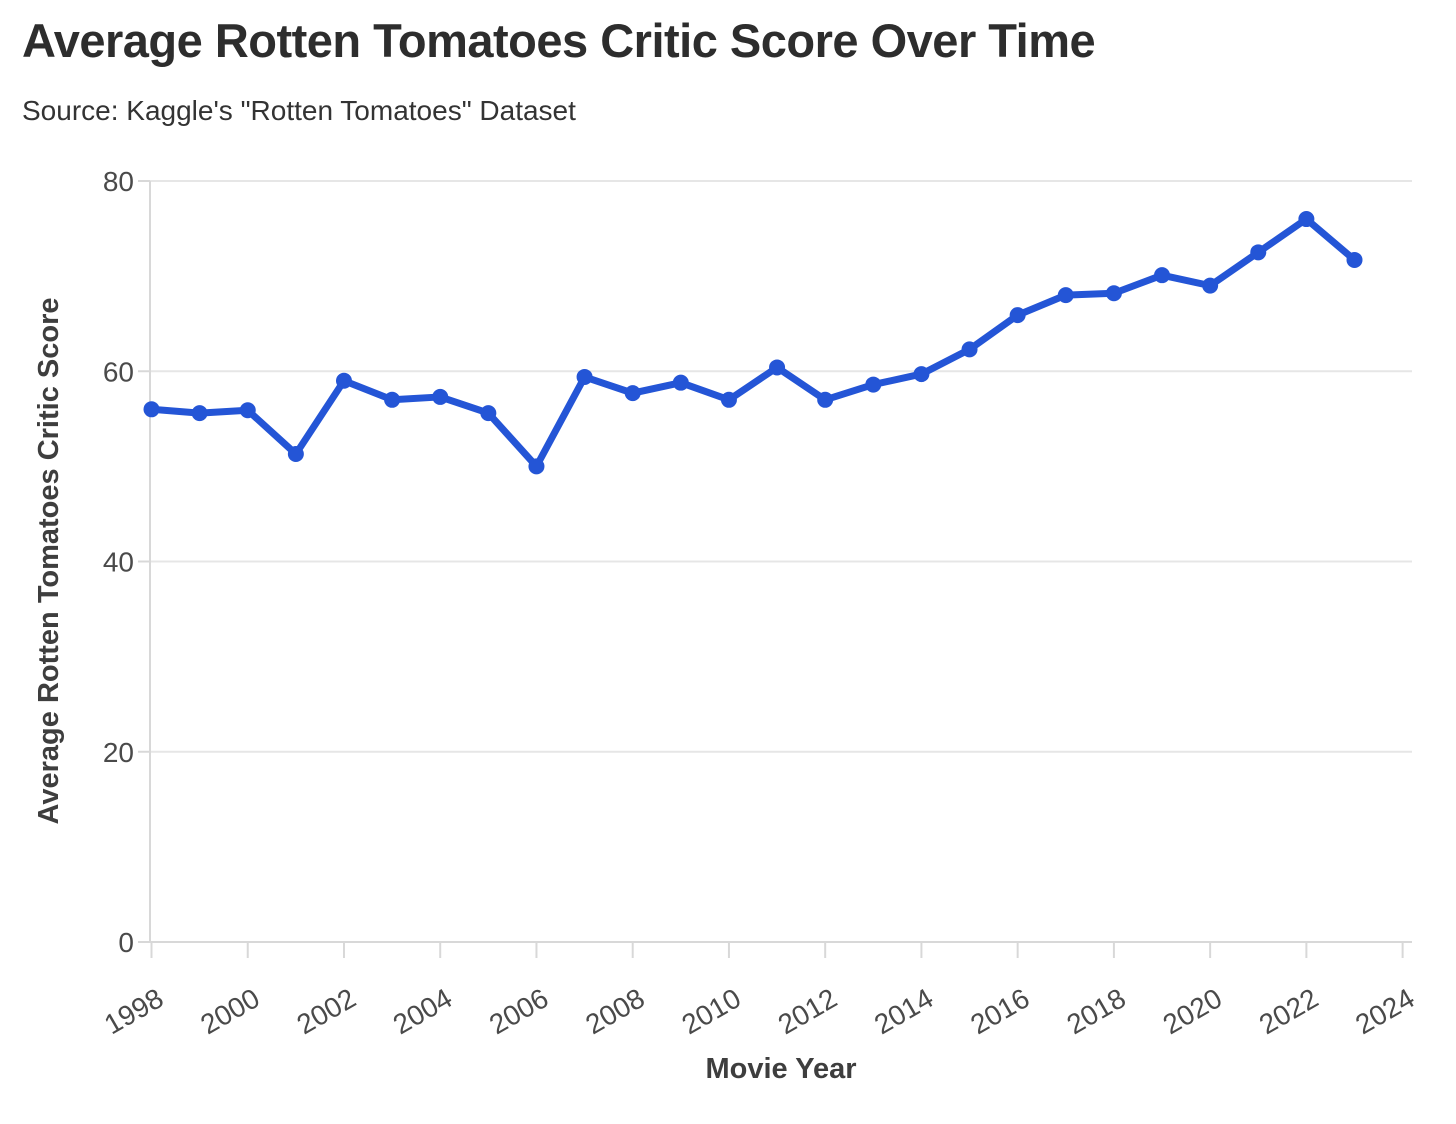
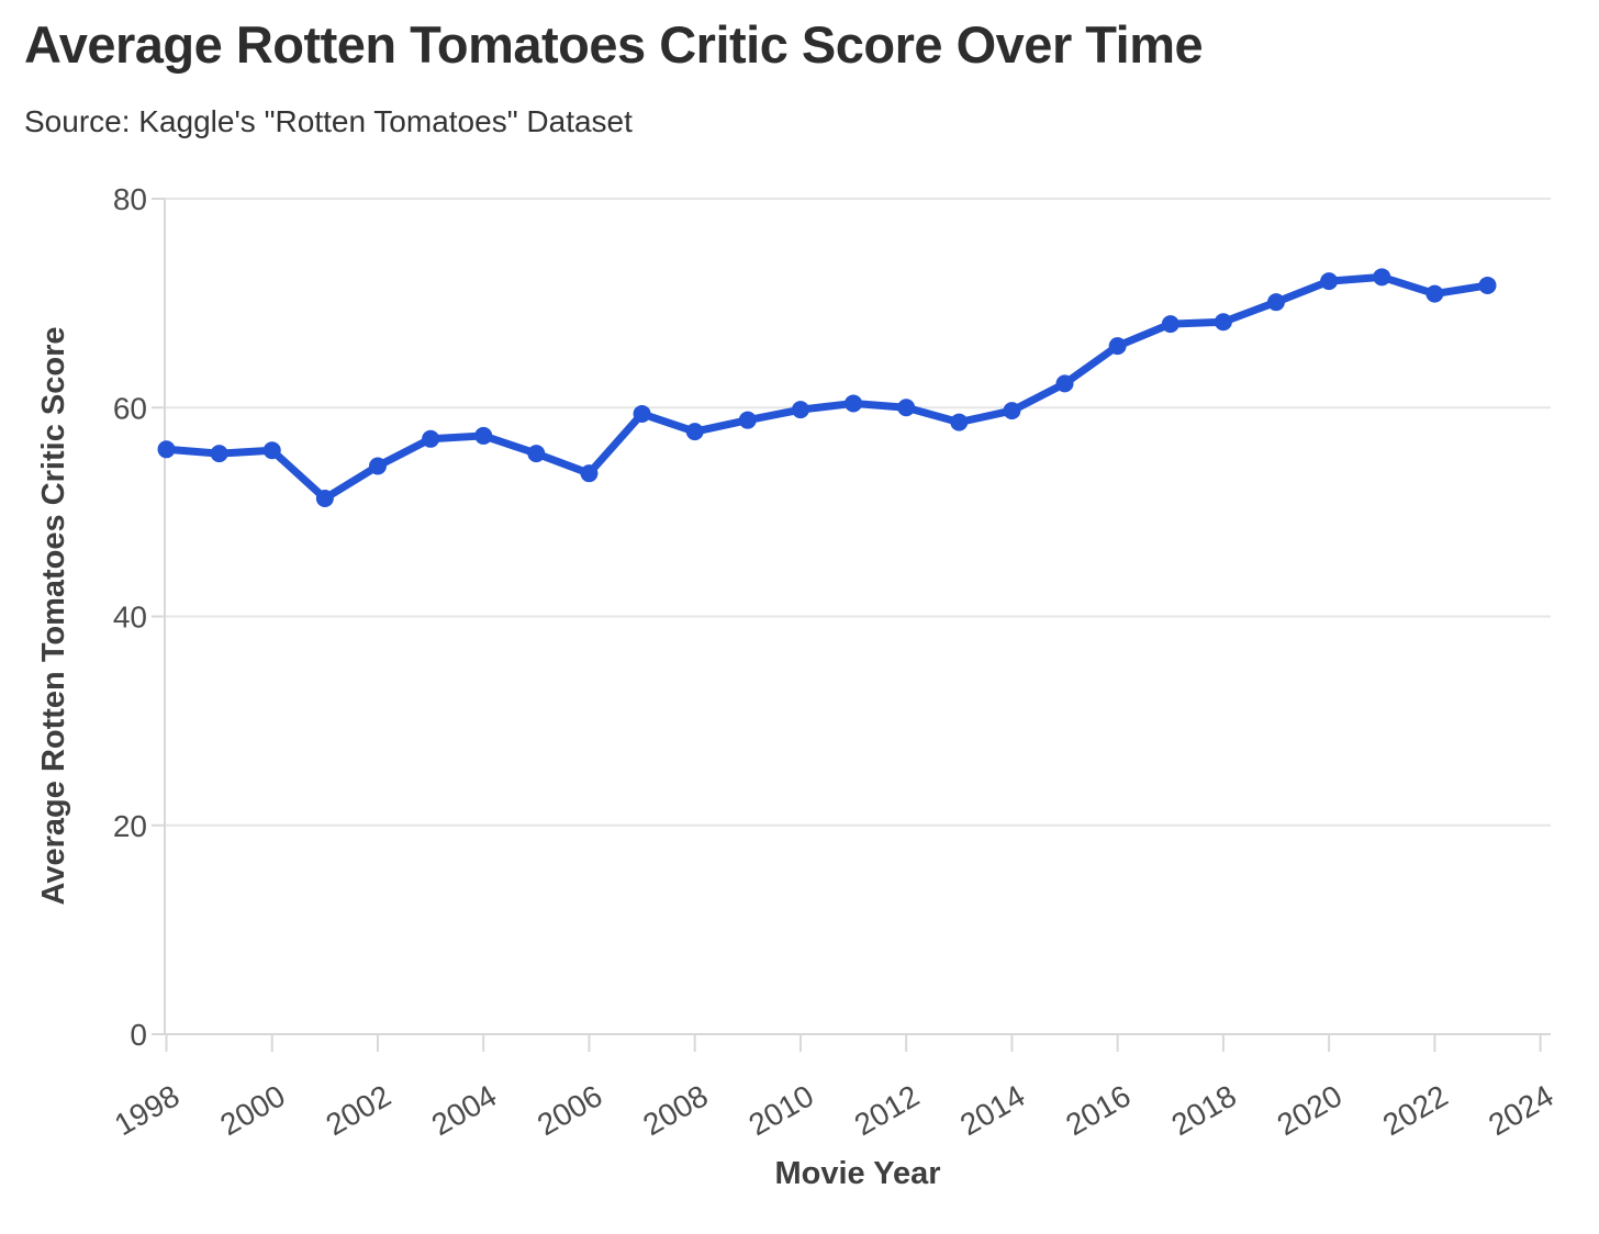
2002: 59 -> 54
2006: 50 -> 54
2010: 57 -> 60
2012: 57 -> 60
2020: 69 -> 72
2022: 76 -> 71
